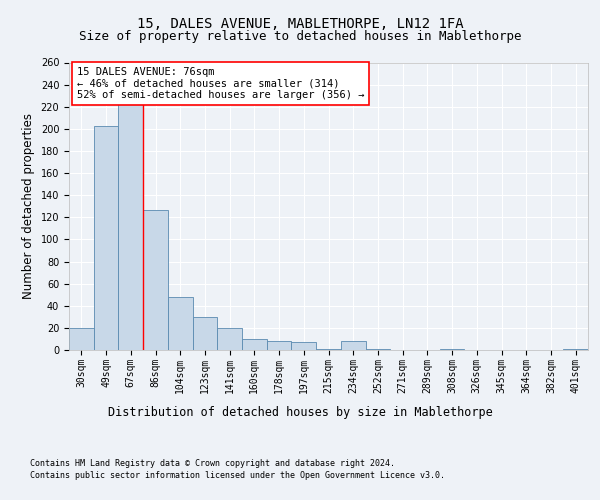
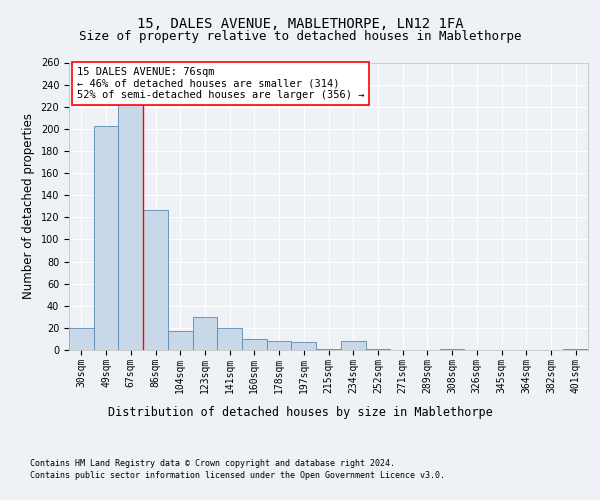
104sqm: 48 -> 17
